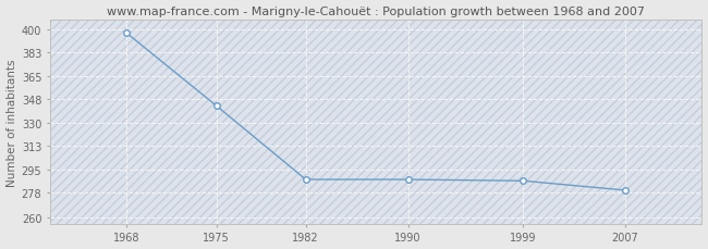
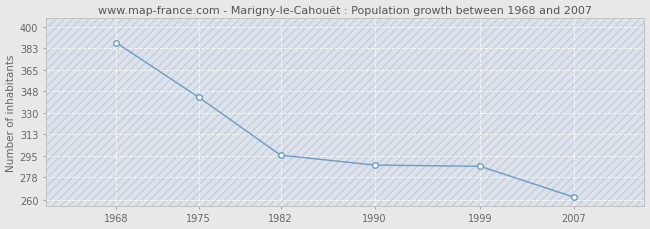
1968: 397 -> 387
1982: 288 -> 296
2007: 280 -> 262
